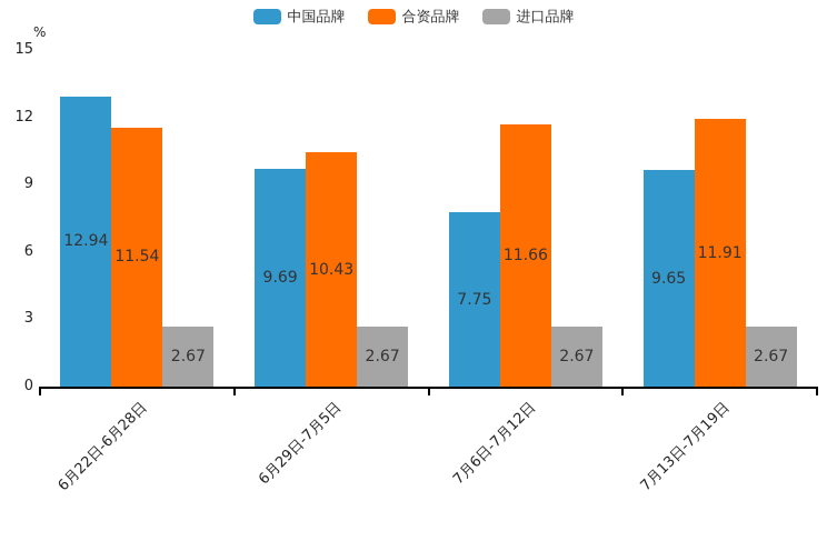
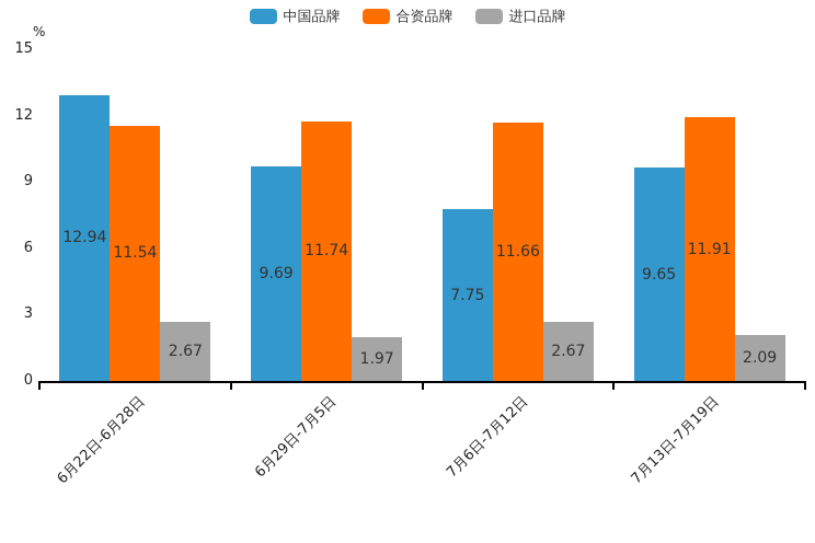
合资品牌/6月29日-7月5日: 10.43 -> 11.74
进口品牌/6月29日-7月5日: 2.67 -> 1.97
进口品牌/7月13日-7月19日: 2.67 -> 2.09
